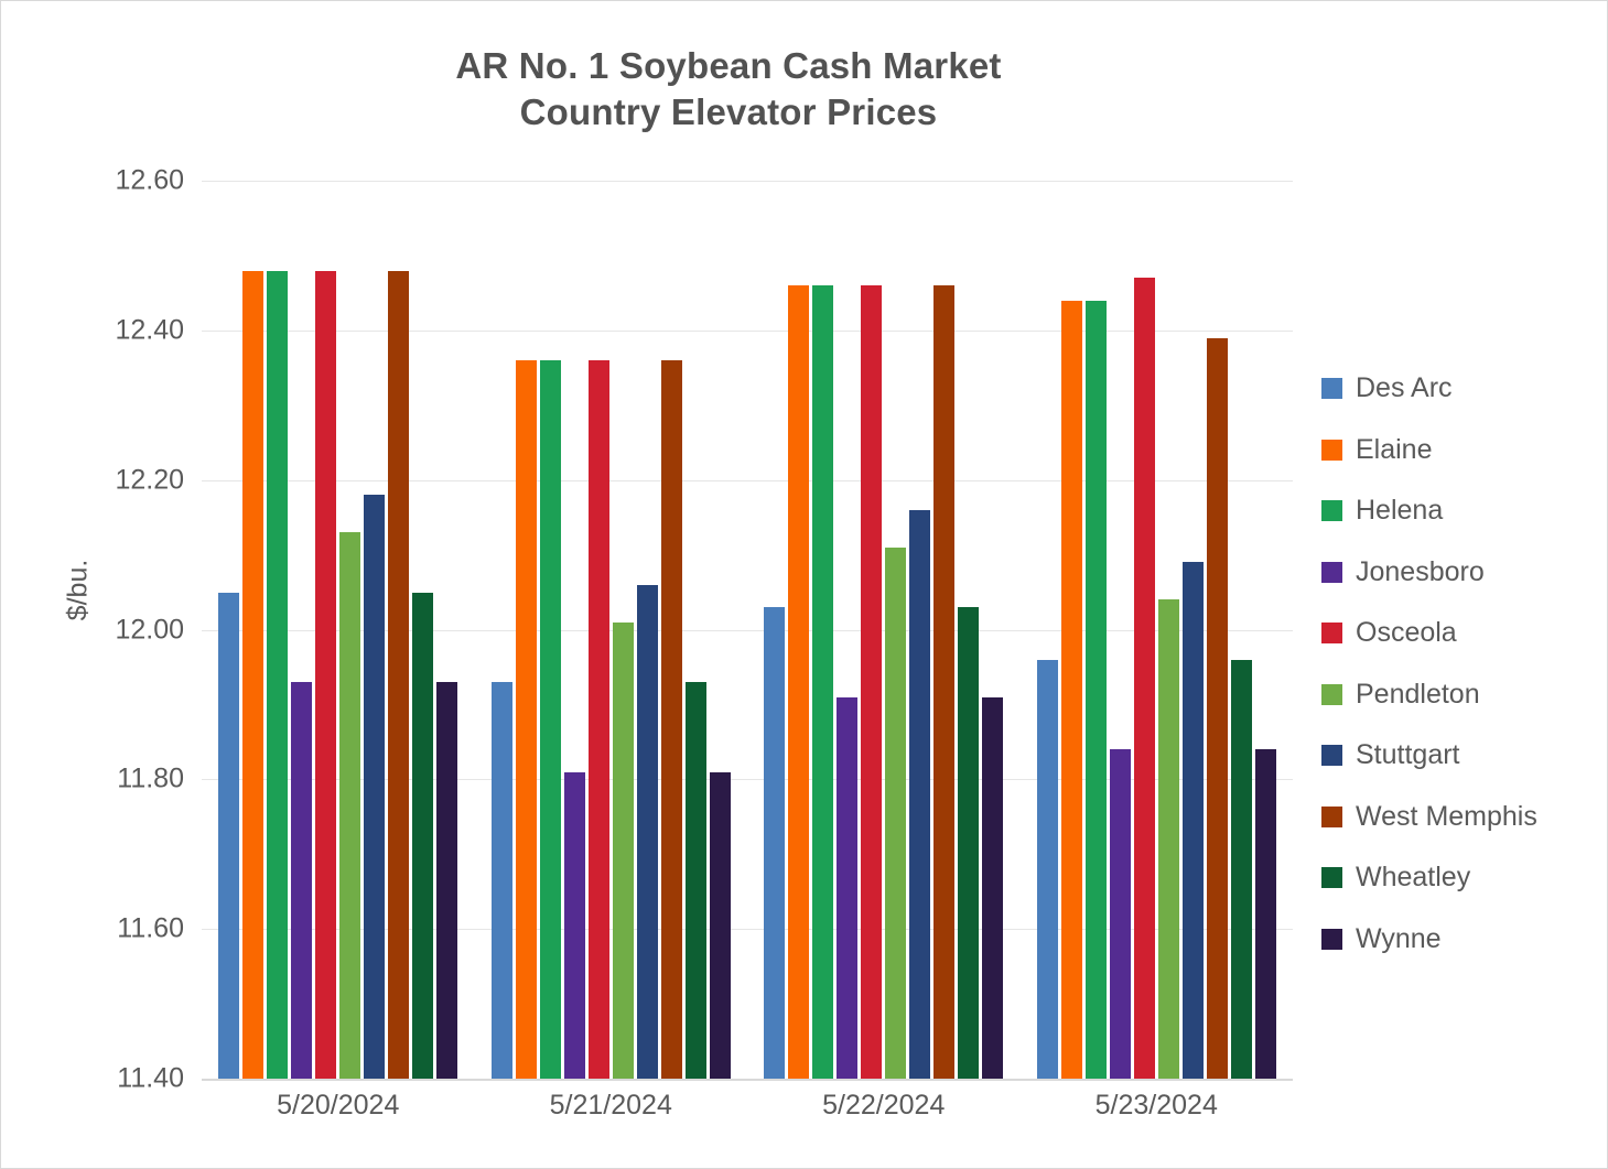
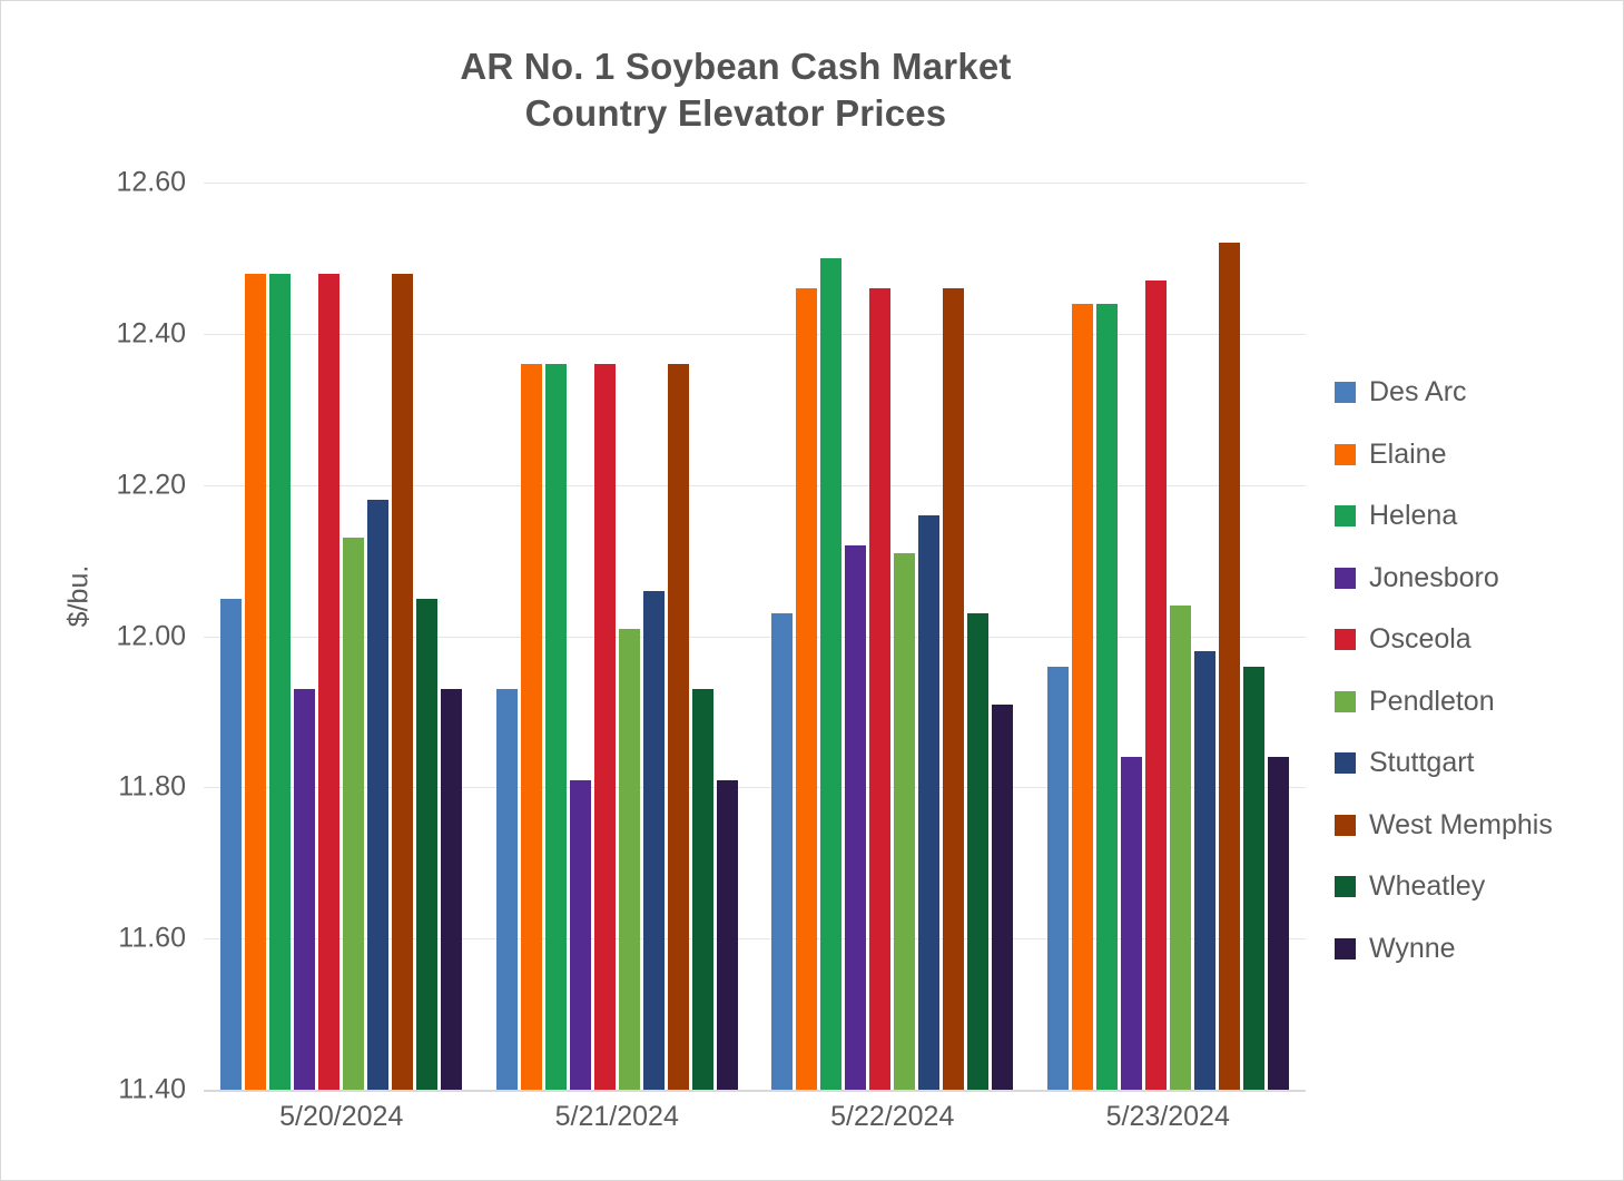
Helena/5/22/2024: 12.46 -> 12.50
Jonesboro/5/22/2024: 11.91 -> 12.12
Stuttgart/5/23/2024: 12.09 -> 11.98
West Memphis/5/23/2024: 12.39 -> 12.52
